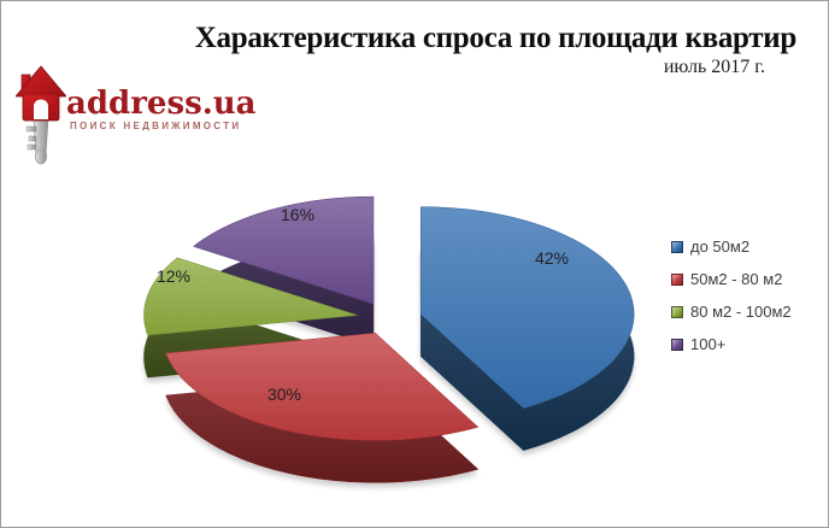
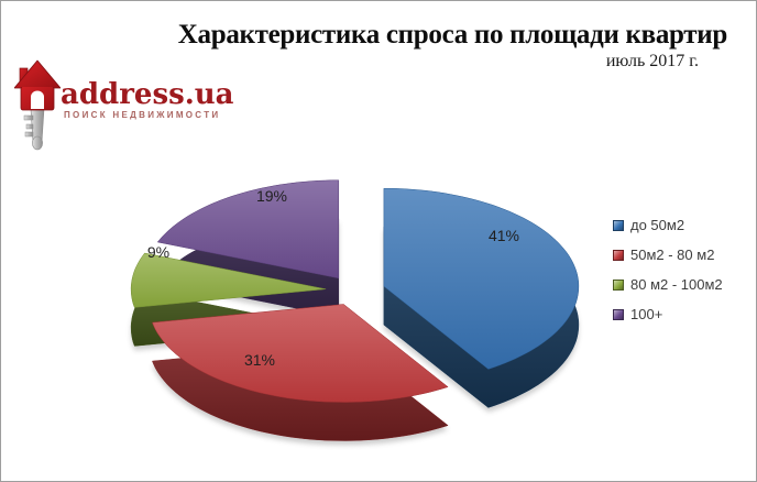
до 50м2: 42% -> 41%
50м2 - 80 м2: 30% -> 31%
80 м2 - 100м2: 12% -> 9%
100+: 16% -> 19%
